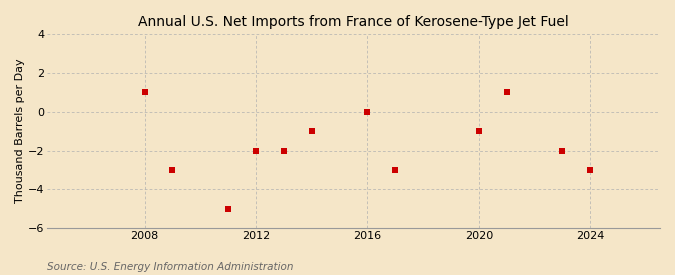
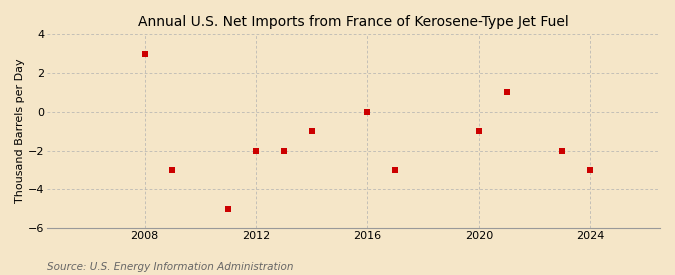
2008: 1 -> 3
